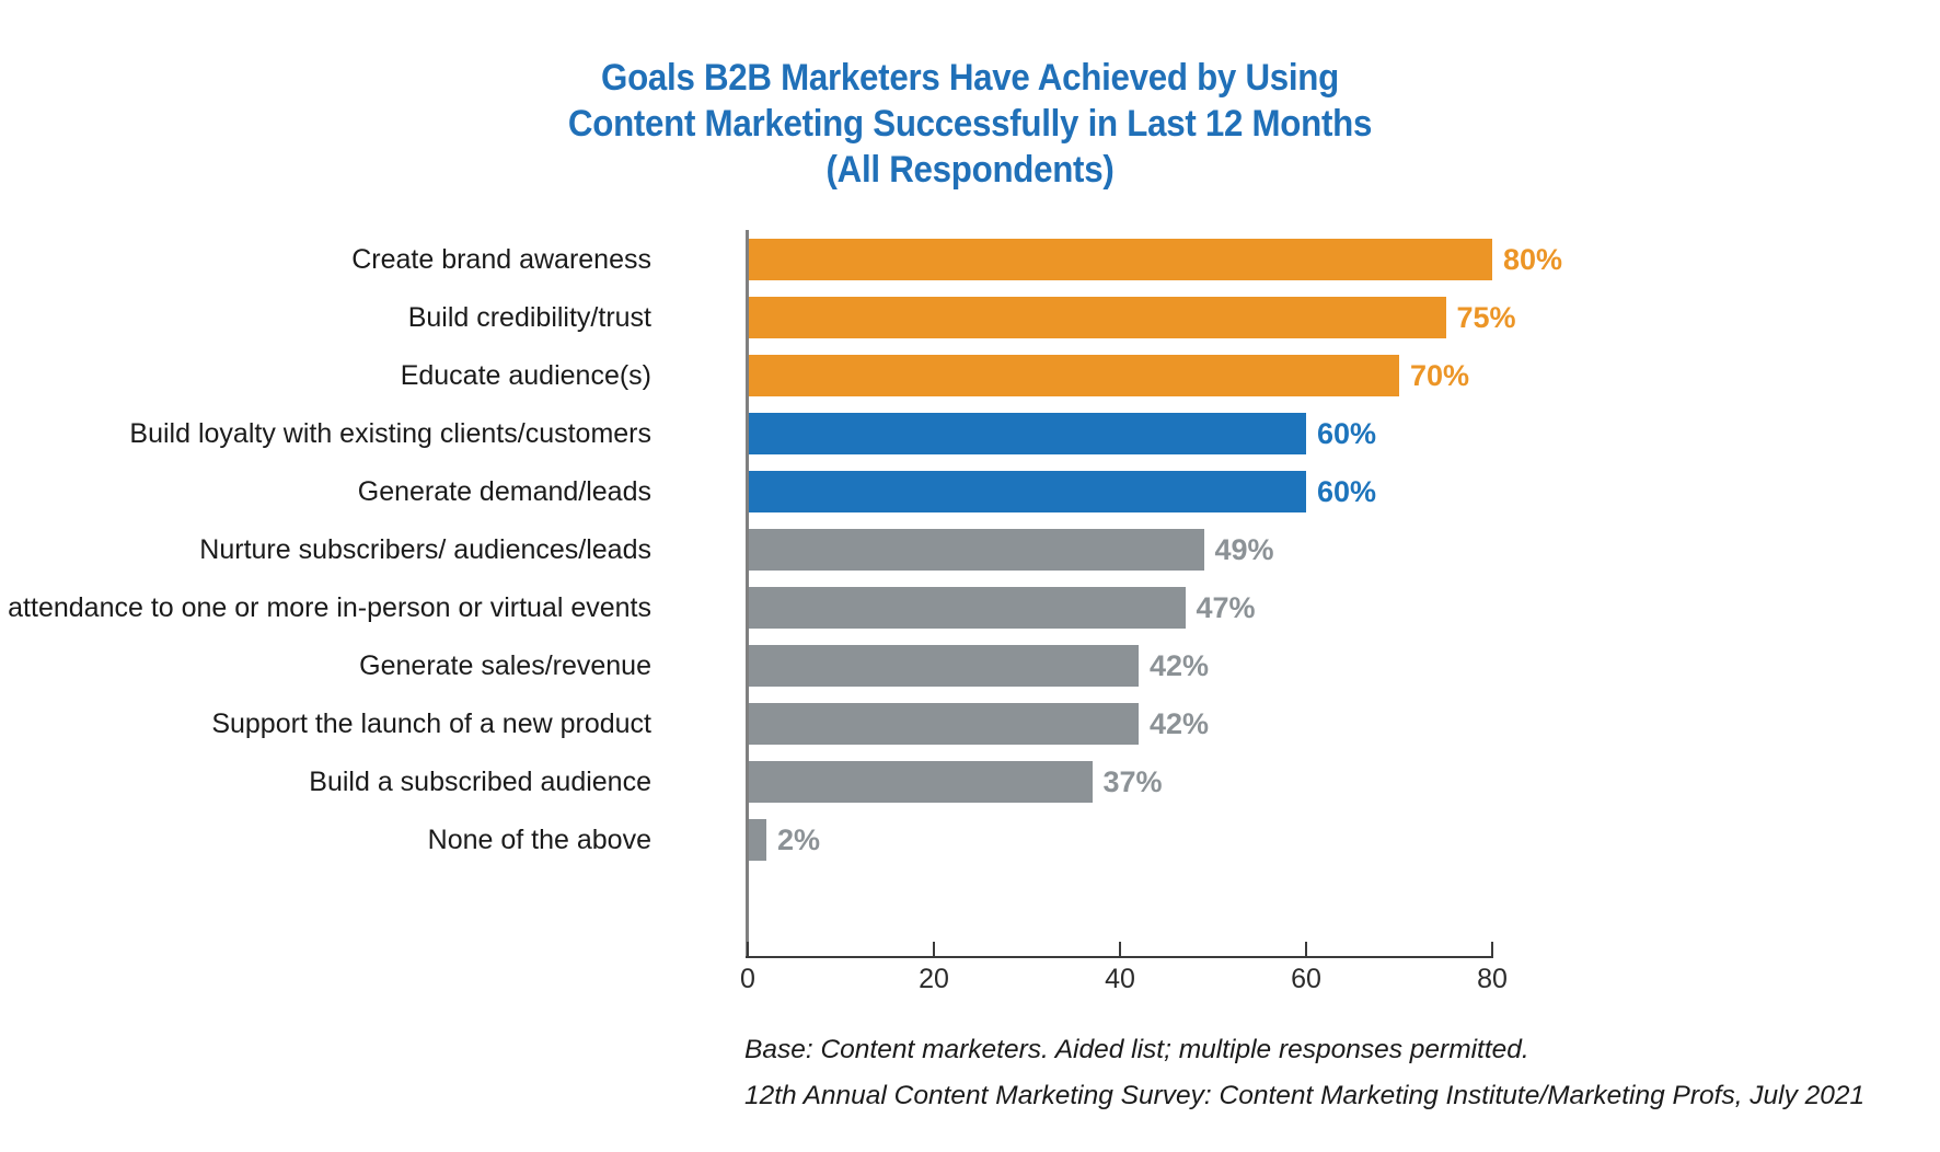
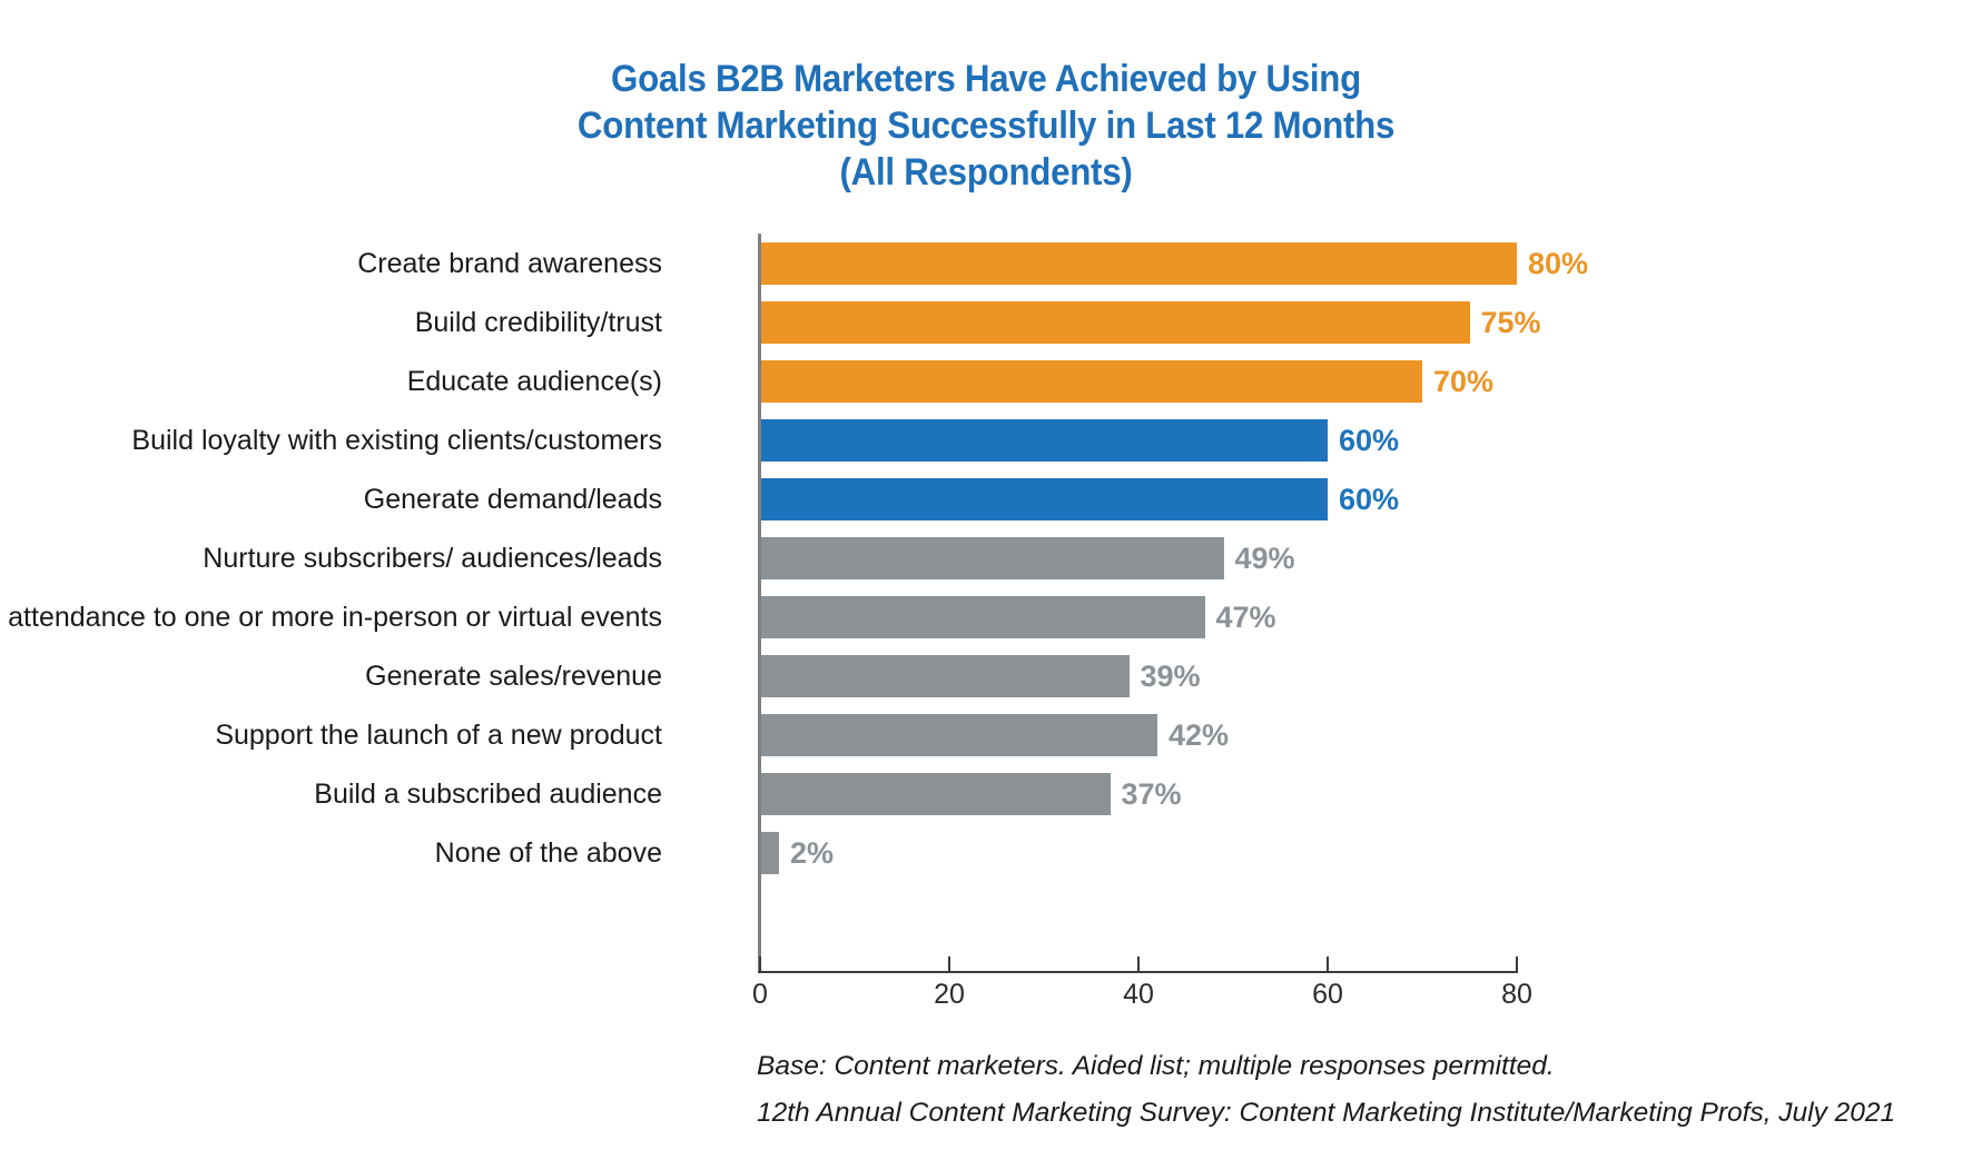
Generate sales/revenue: 42% -> 39%
